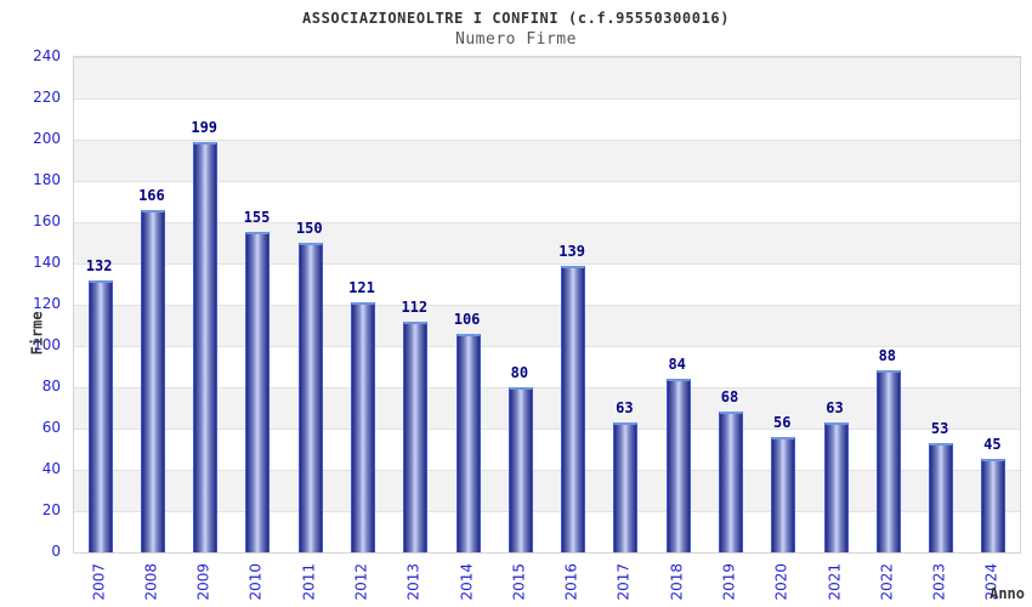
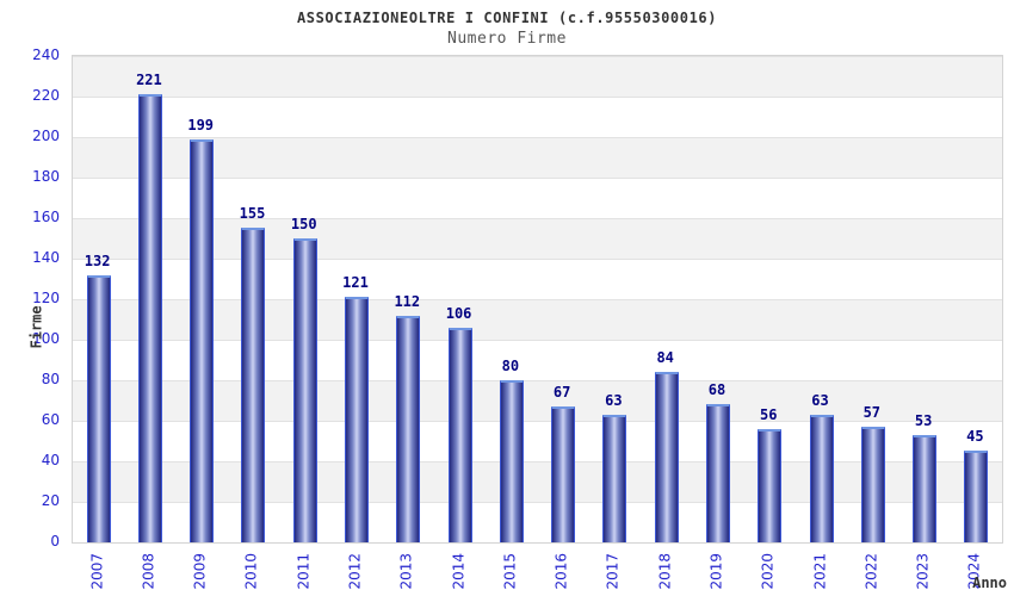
2008: 166 -> 221
2016: 139 -> 67
2022: 88 -> 57
